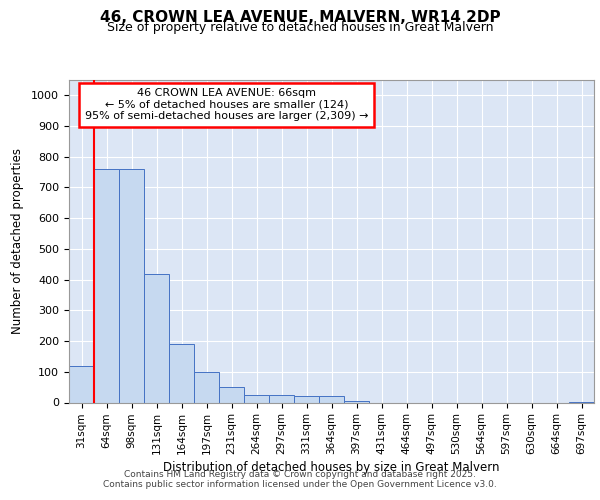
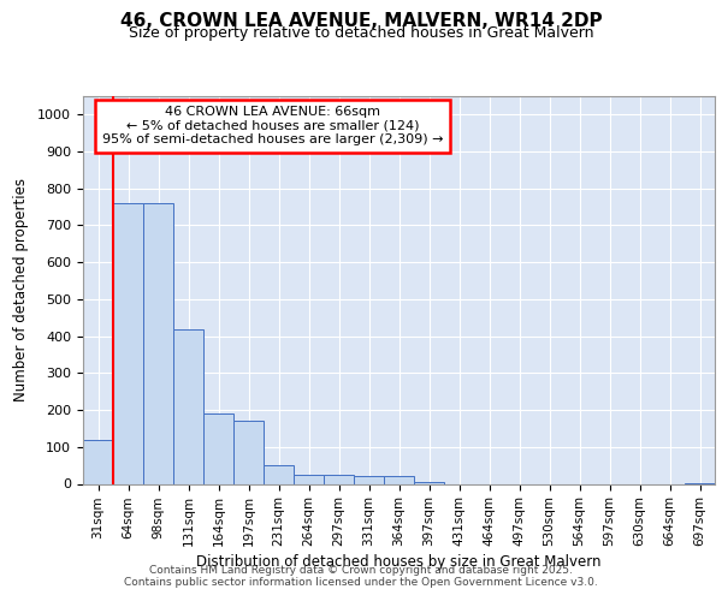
197sqm: 100 -> 170
